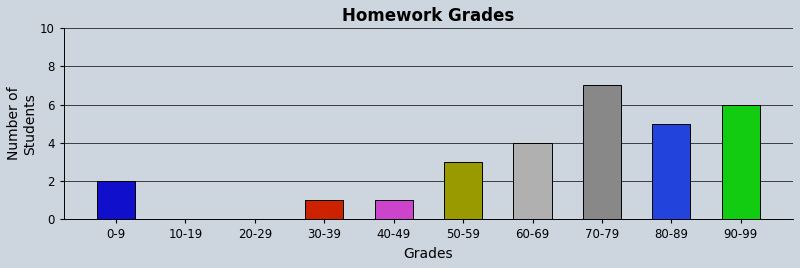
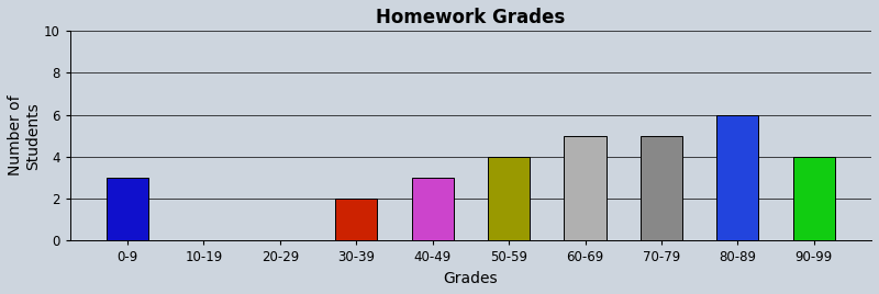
0-9: 2 -> 3
30-39: 1 -> 2
40-49: 1 -> 3
50-59: 3 -> 4
60-69: 4 -> 5
70-79: 7 -> 5
80-89: 5 -> 6
90-99: 6 -> 4
